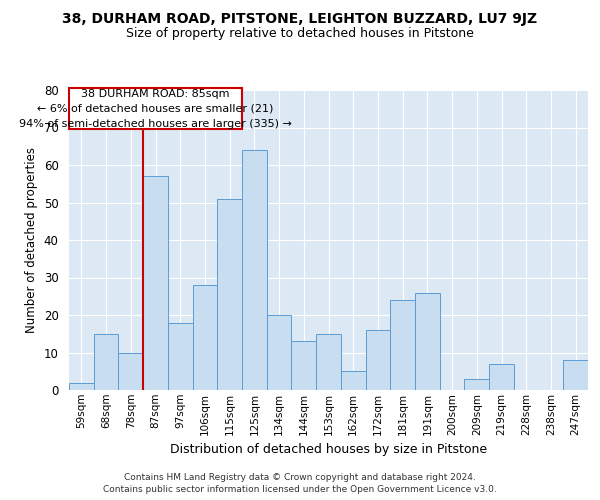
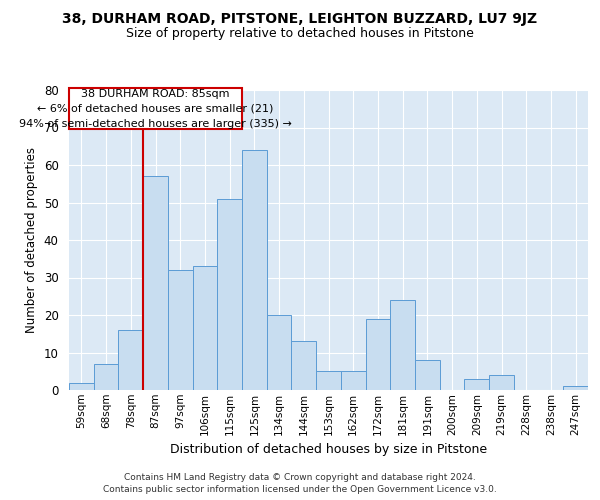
68sqm: 15 -> 7
78sqm: 10 -> 16
97sqm: 18 -> 32
106sqm: 28 -> 33
153sqm: 15 -> 5
172sqm: 16 -> 19
191sqm: 26 -> 8
219sqm: 7 -> 4
247sqm: 8 -> 1
